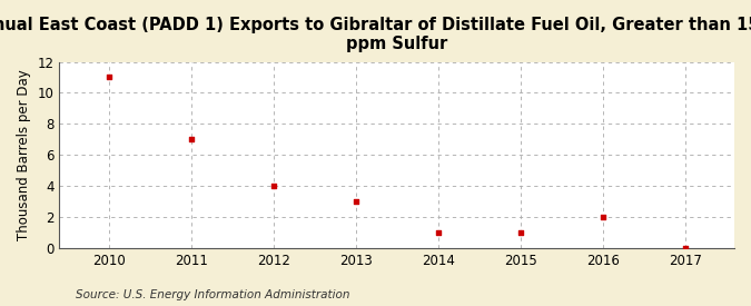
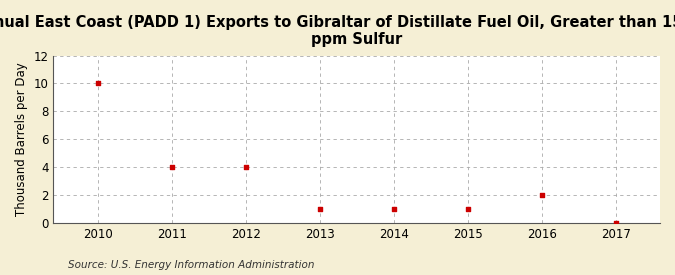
2010: 11 -> 10
2011: 7 -> 4
2013: 3 -> 1
